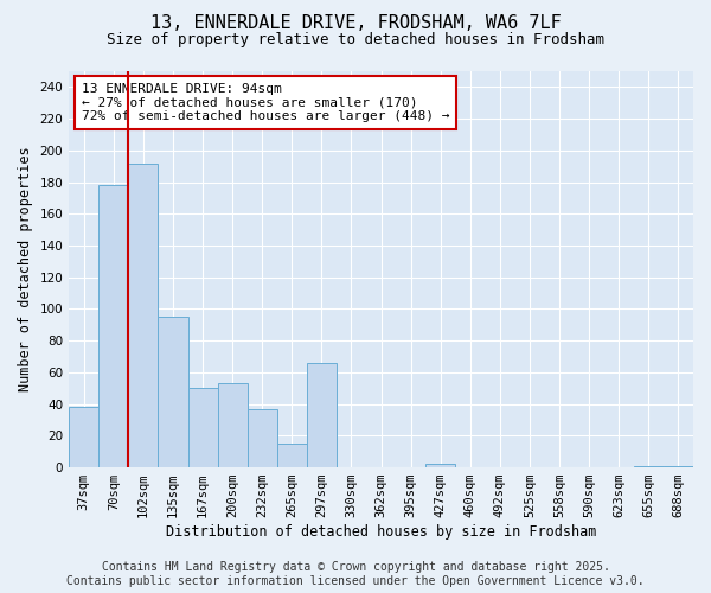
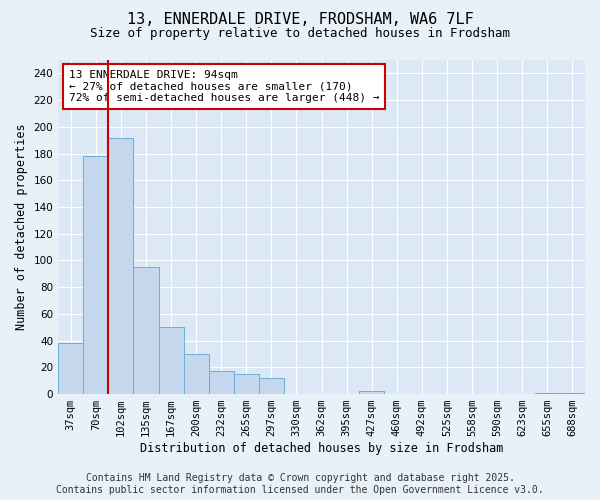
200sqm: 53 -> 30
232sqm: 37 -> 17
297sqm: 66 -> 12
